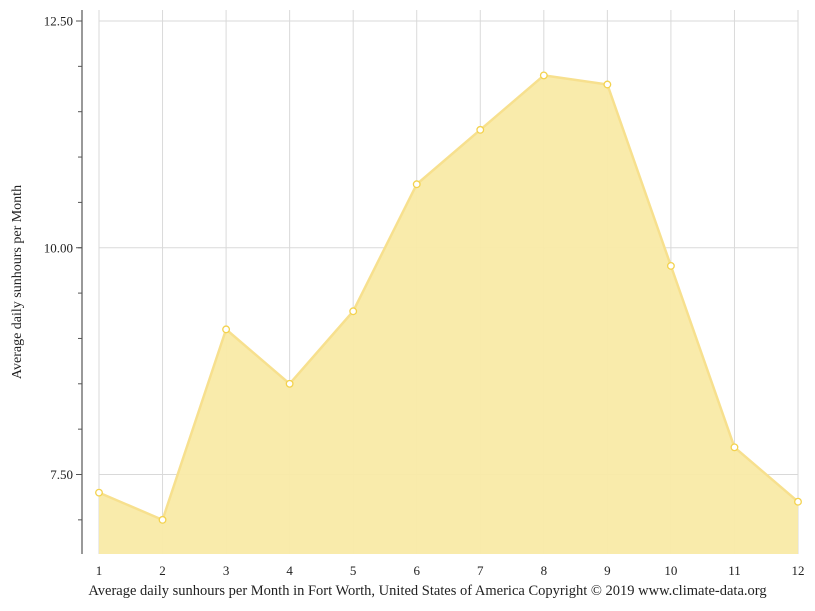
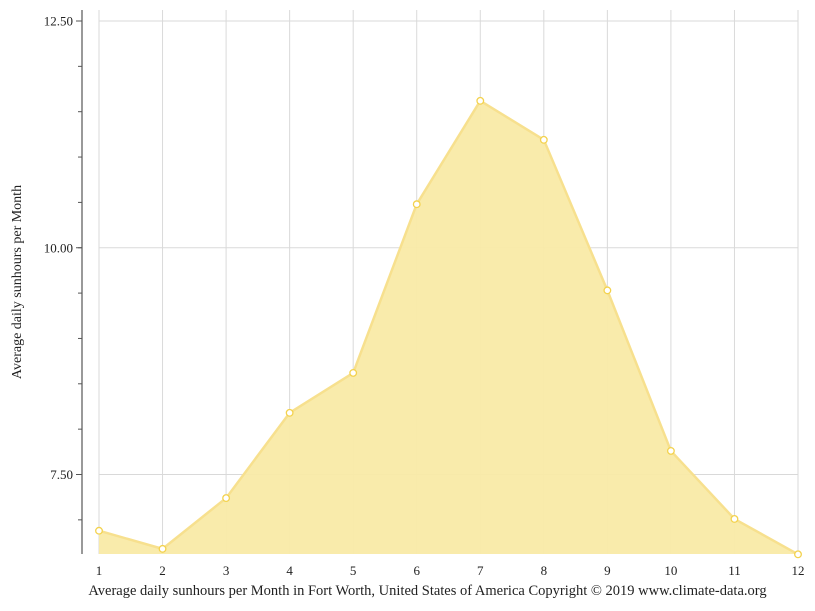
1: 7.3 -> 6.9
2: 7.0 -> 6.7
3: 9.1 -> 7.2
4: 8.5 -> 8.2
5: 9.3 -> 8.6
6: 10.7 -> 10.5
7: 11.3 -> 11.6
8: 11.9 -> 11.2
9: 11.8 -> 9.5
10: 9.8 -> 7.8
11: 7.8 -> 7.0
12: 7.2 -> 6.6
